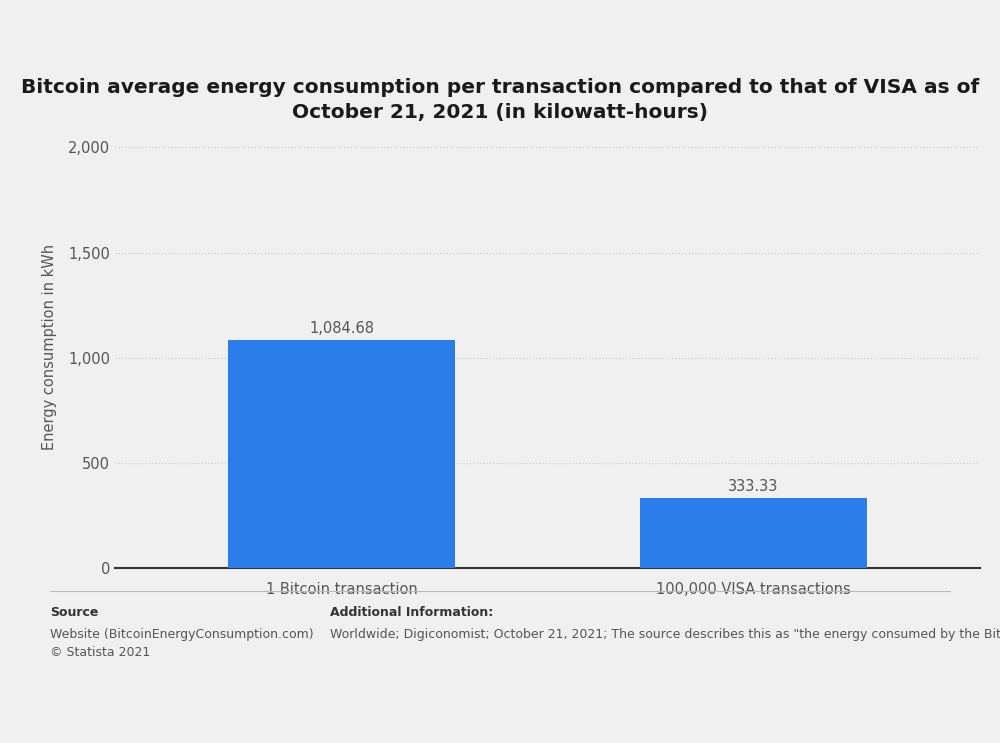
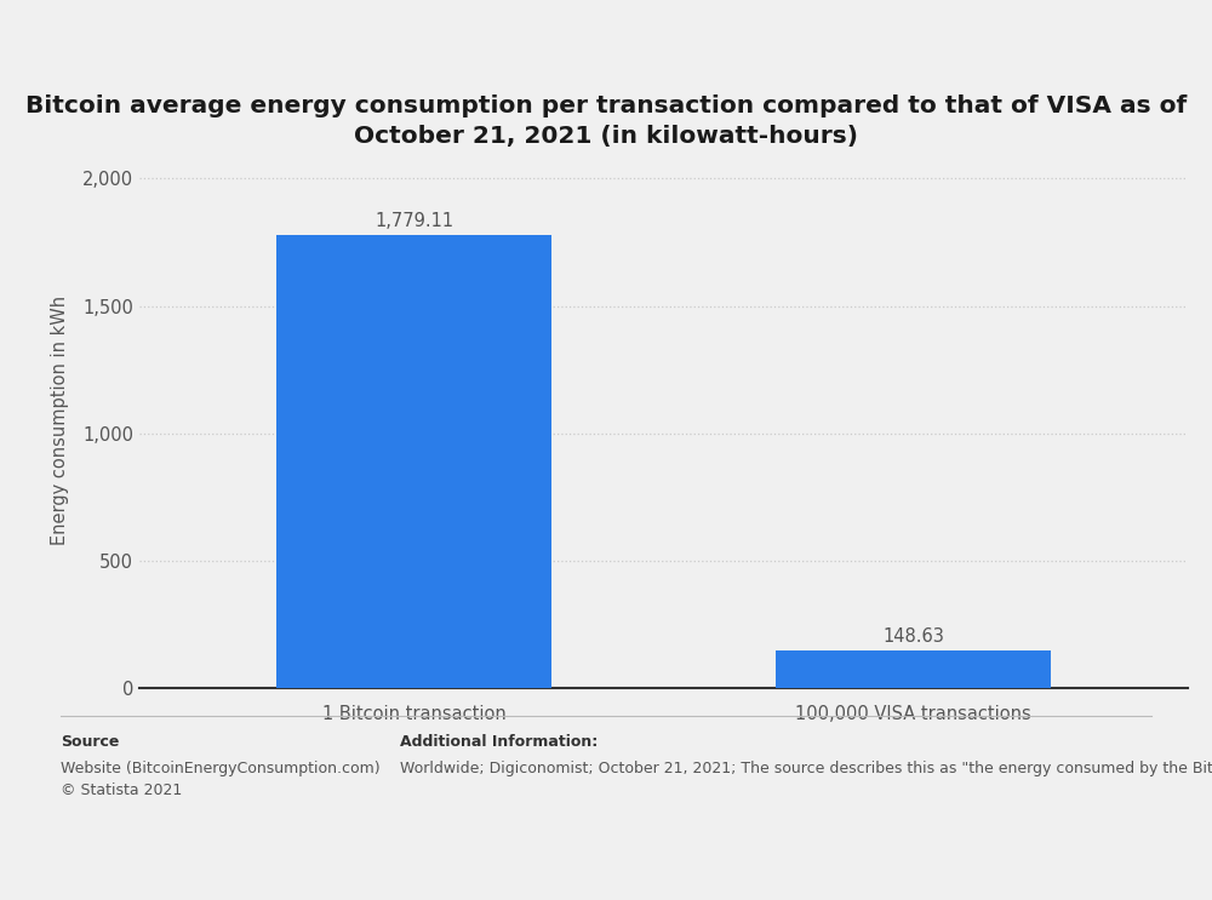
1 Bitcoin transaction: 1,084.68 -> 1,779.11
100,000 VISA transactions: 333.33 -> 148.63
